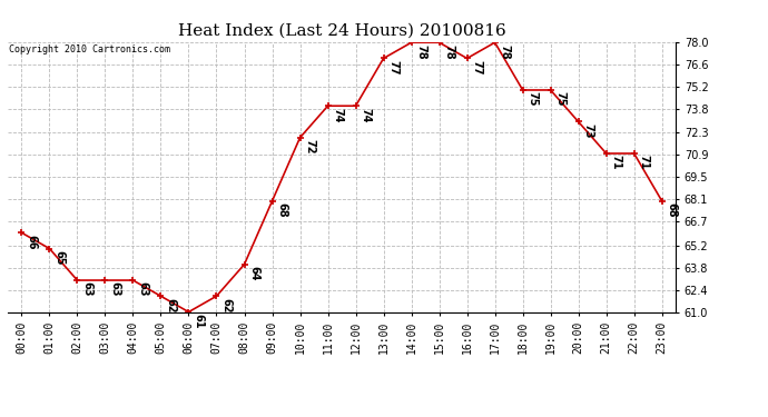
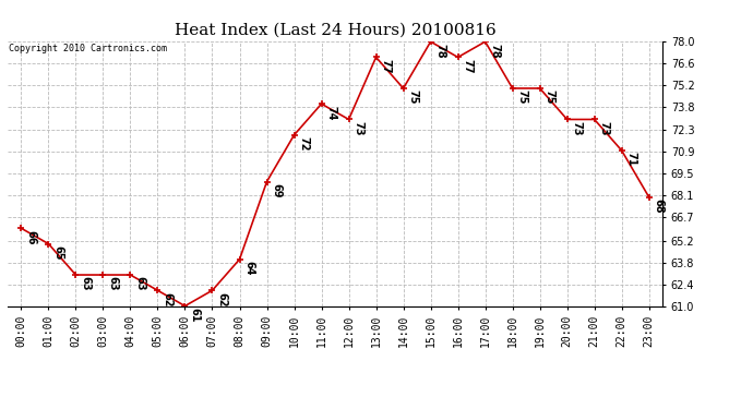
09:00: 68 -> 69
12:00: 74 -> 73
14:00: 78 -> 75
21:00: 71 -> 73
